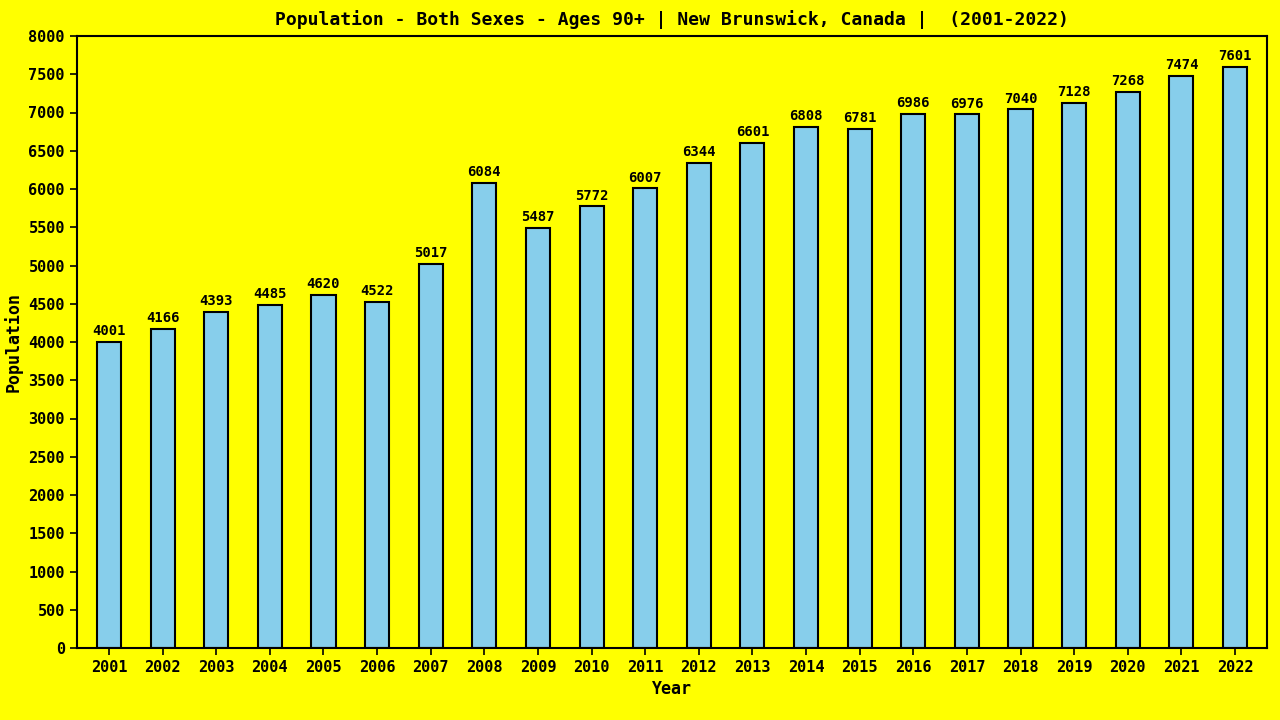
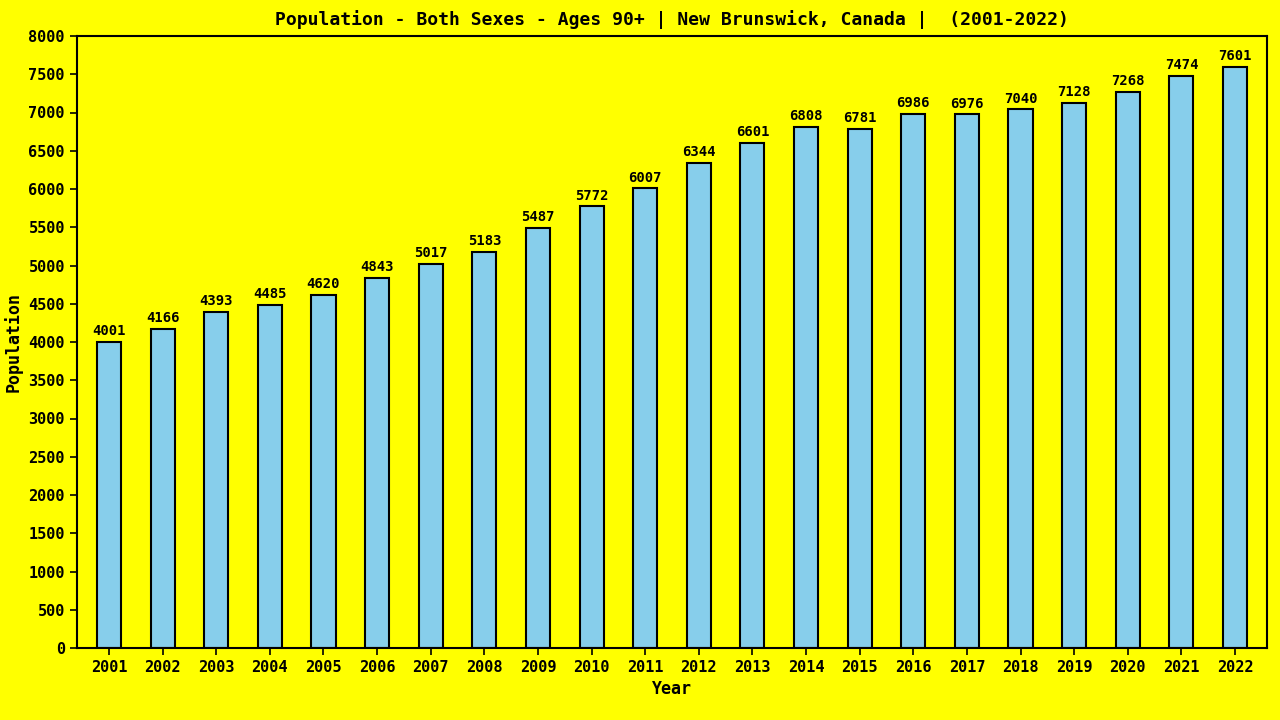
2006: 4522 -> 4843
2008: 6084 -> 5183
